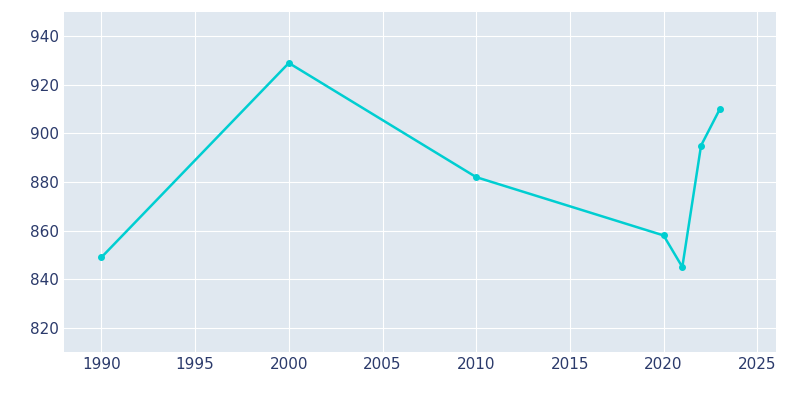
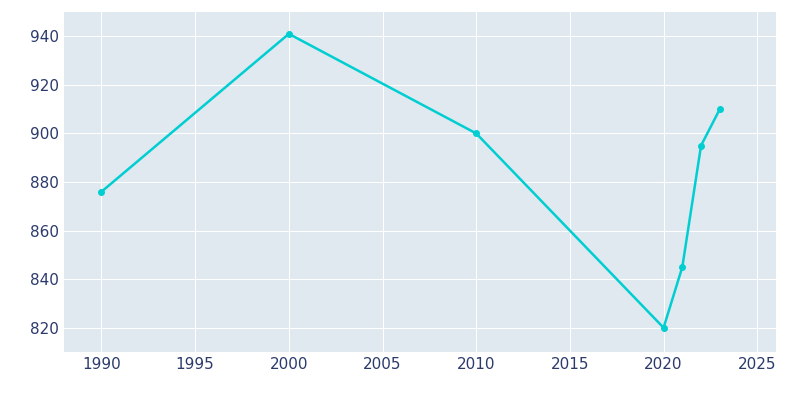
1990: 849 -> 876
2000: 929 -> 941
2010: 882 -> 900
2020: 858 -> 820
